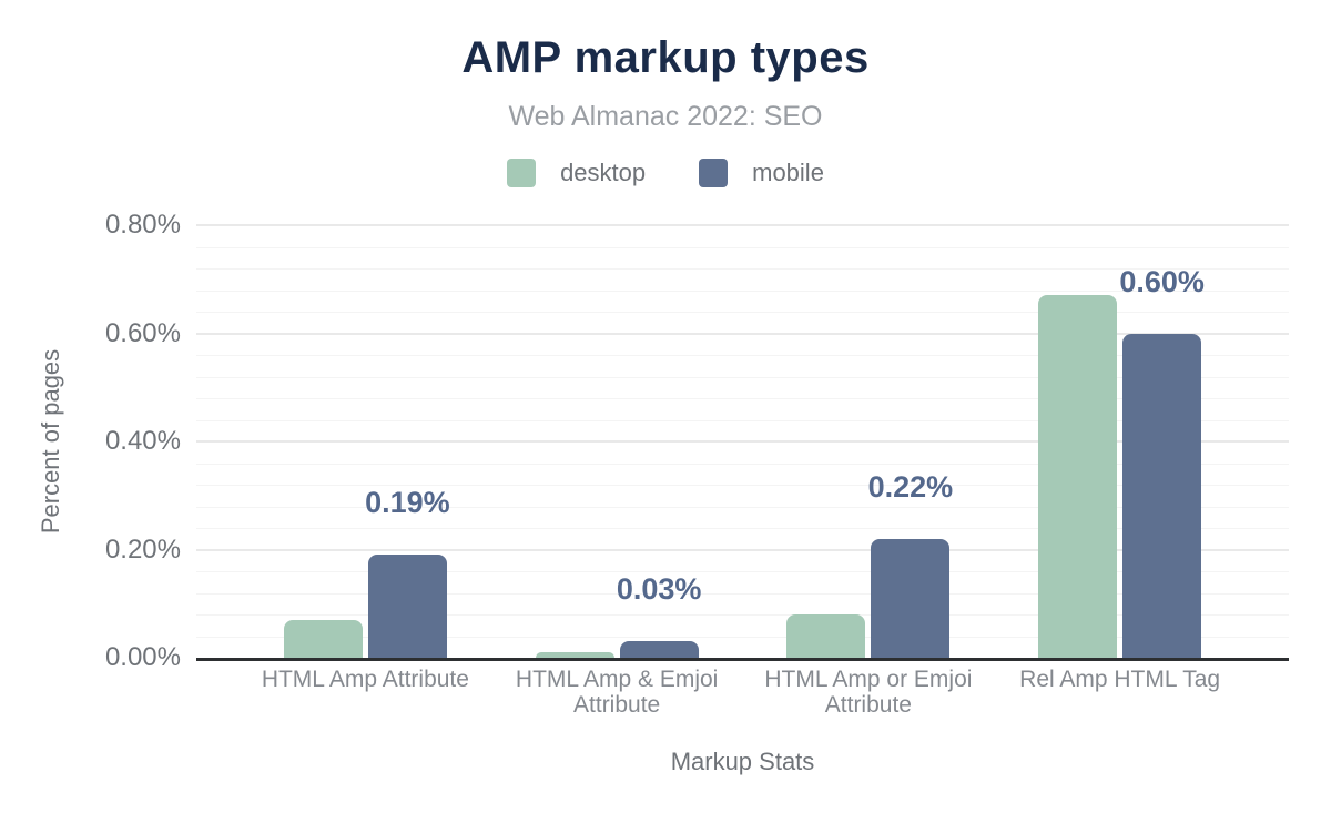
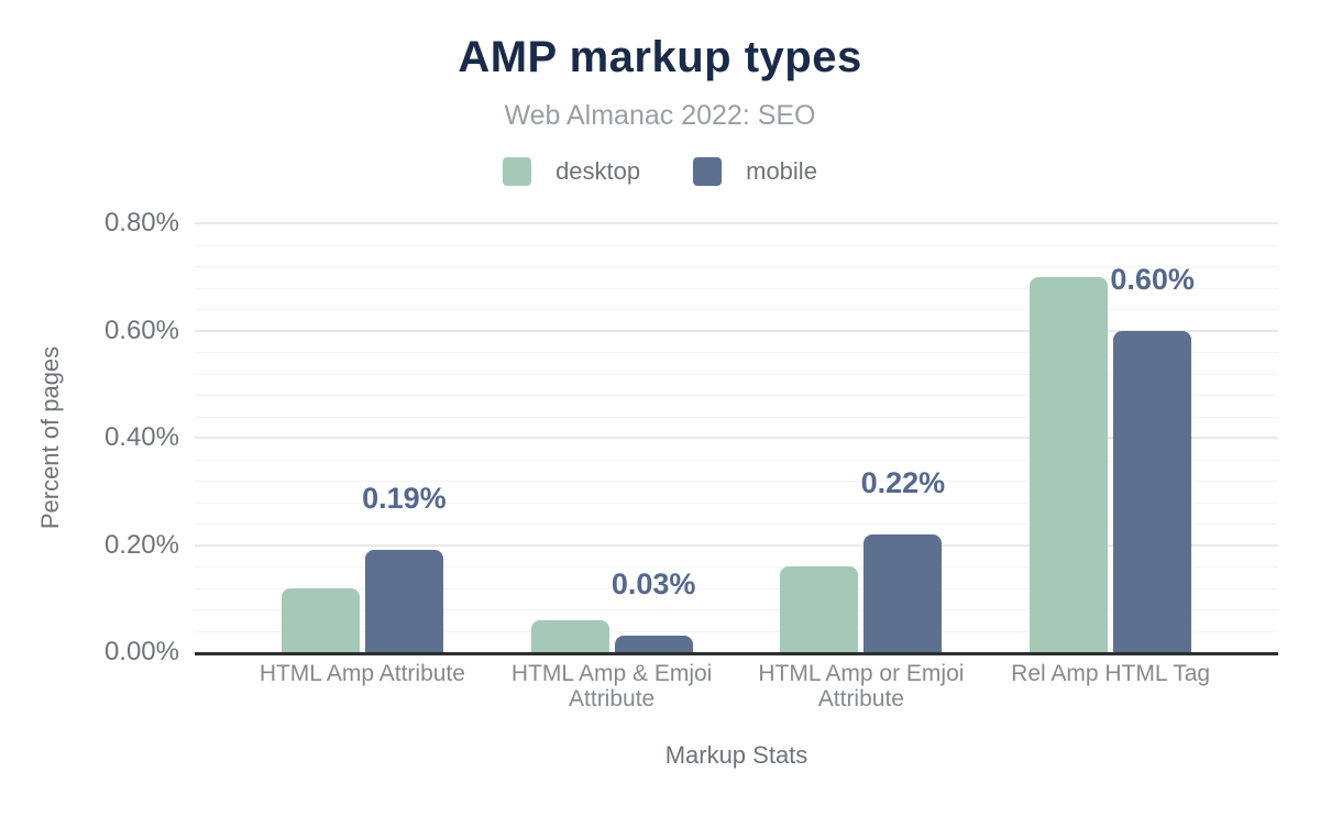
desktop/HTML Amp Attribute: 0.07% -> 0.12%
desktop/HTML Amp & Emjoi Attribute: 0.01% -> 0.06%
desktop/HTML Amp or Emjoi Attribute: 0.08% -> 0.16%
desktop/Rel Amp HTML Tag: 0.67% -> 0.70%
